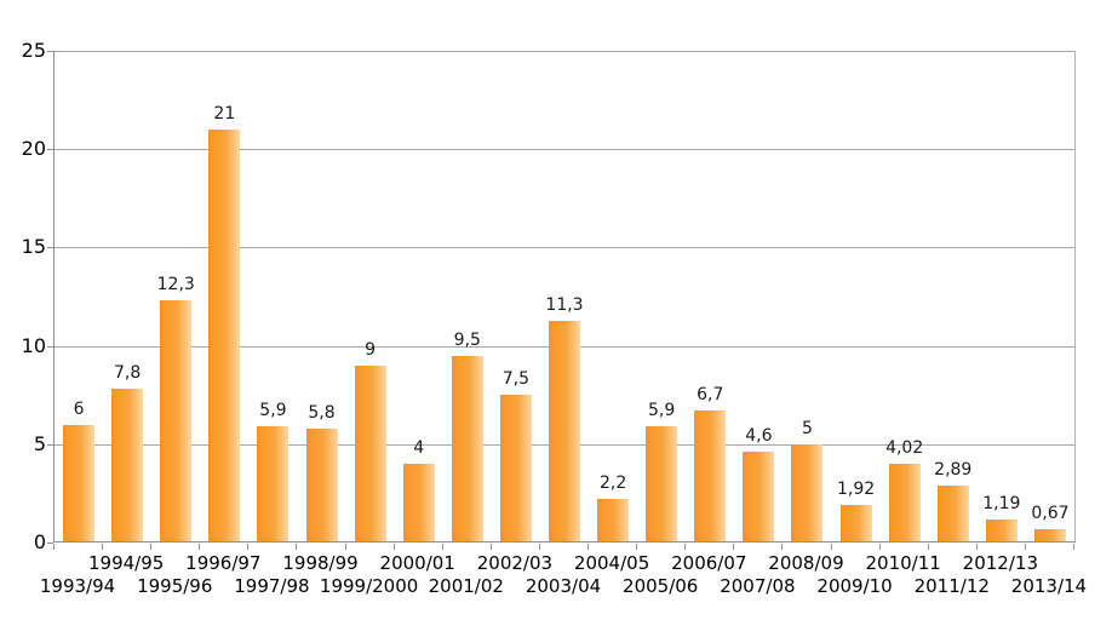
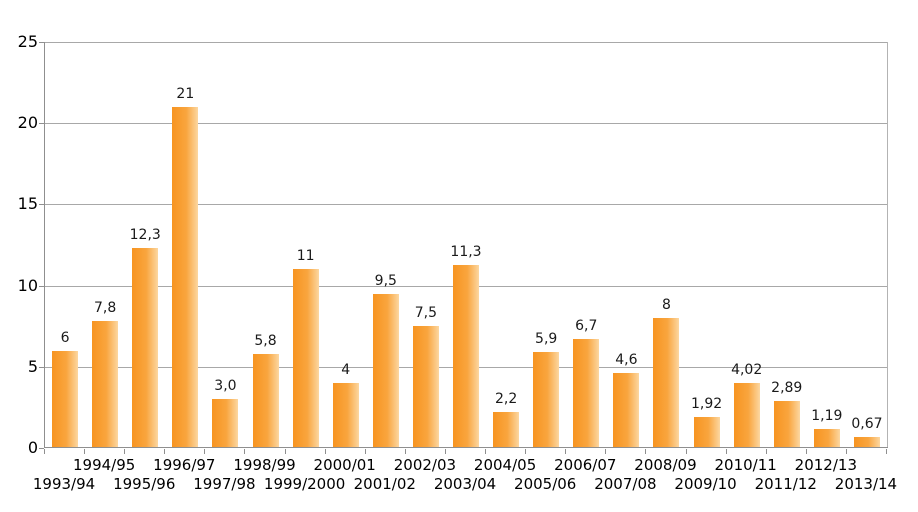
1997/98: 5,9 -> 3,0
1999/2000: 9 -> 11
2008/09: 5 -> 8
